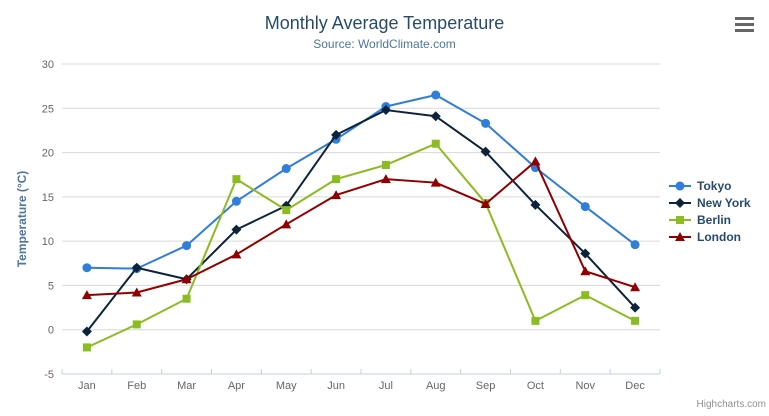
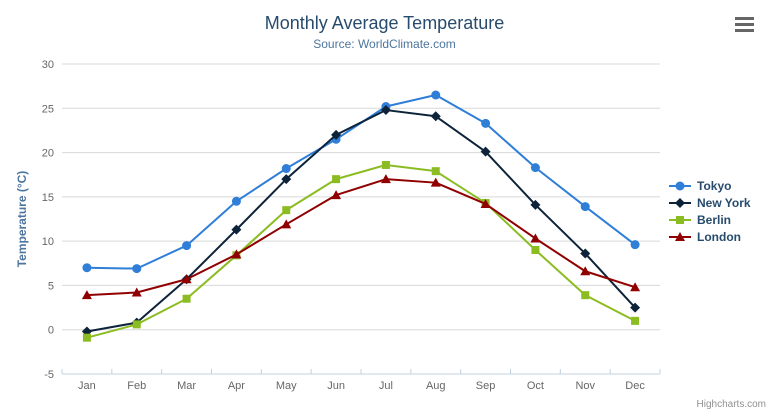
Berlin/Jan: -2 -> -1
New York/Feb: 7 -> 1
Berlin/Apr: 17 -> 8
New York/May: 14 -> 17
Berlin/Aug: 21 -> 18
Berlin/Oct: 1 -> 9
London/Oct: 19 -> 10
